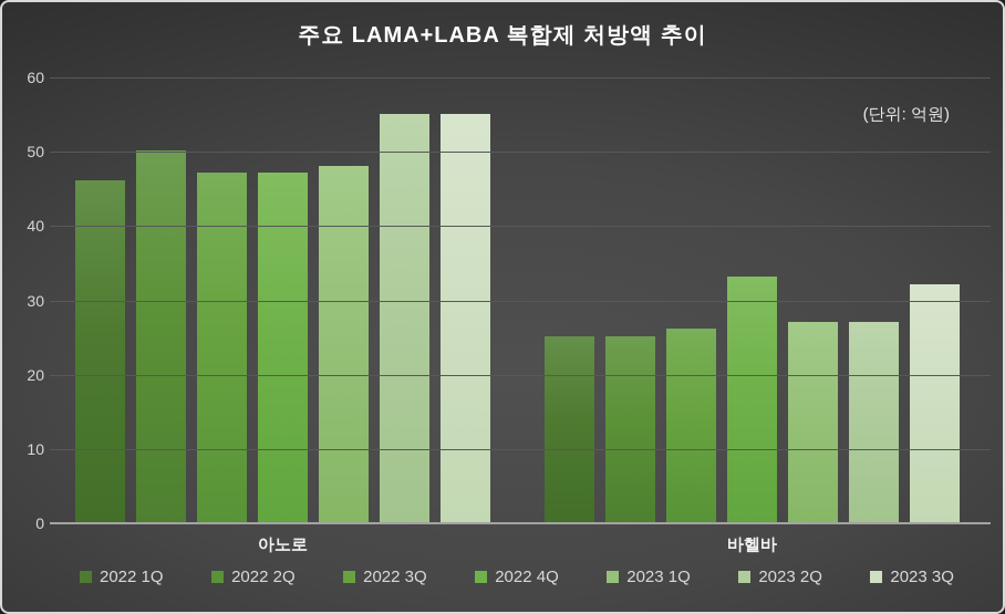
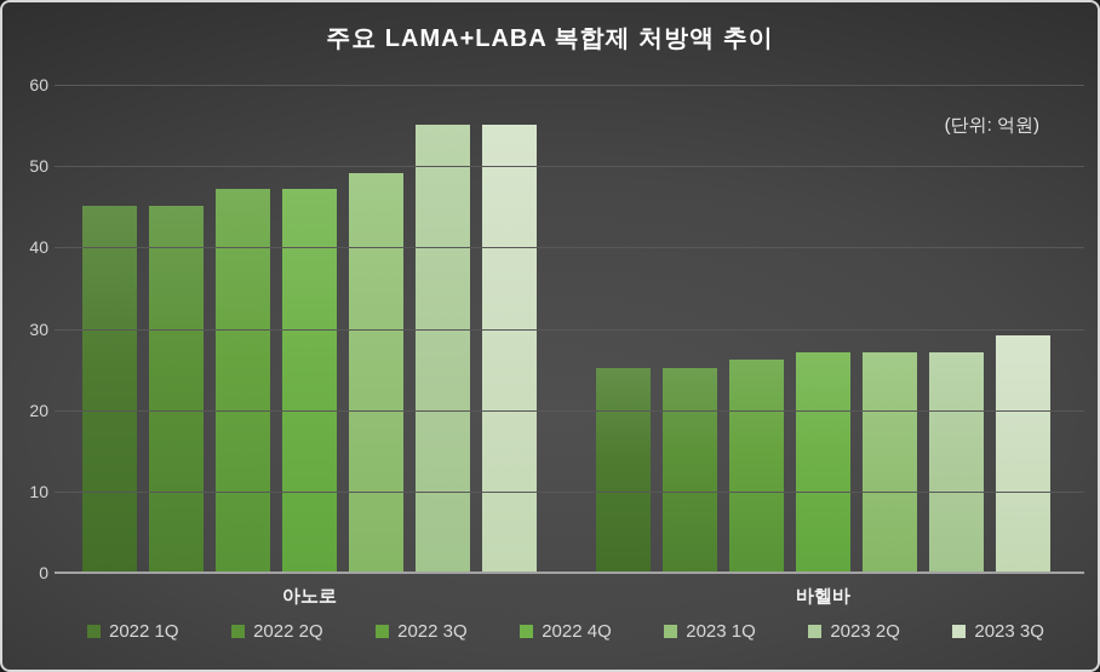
2022 1Q/아노로: 46 -> 45
2022 2Q/아노로: 50 -> 45
2023 1Q/아노로: 48 -> 49
2022 4Q/바헬바: 33 -> 27
2023 3Q/바헬바: 32 -> 29
